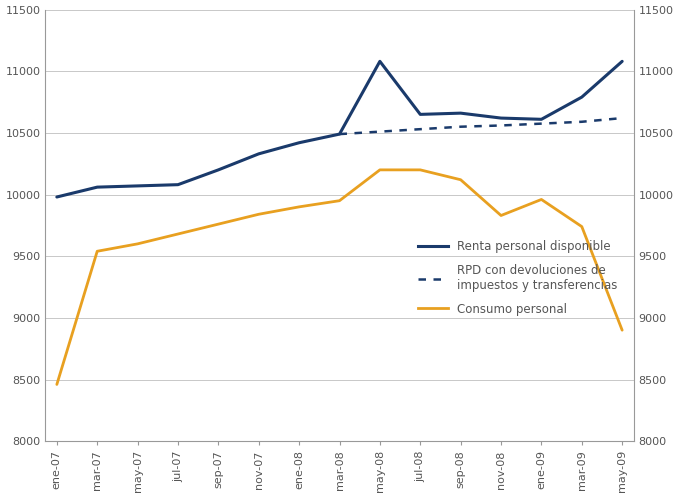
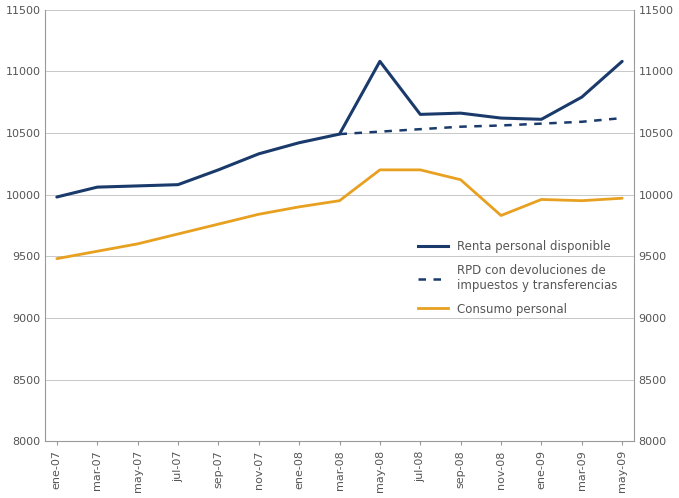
Consumo personal/ene-07: 8460 -> 9480
Consumo personal/mar-09: 9740 -> 9950
Consumo personal/may-09: 8900 -> 9970
